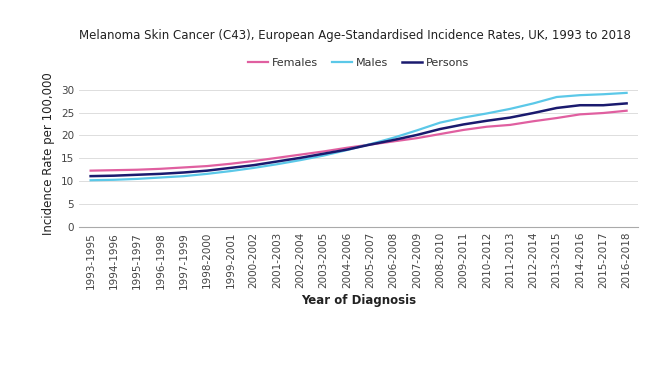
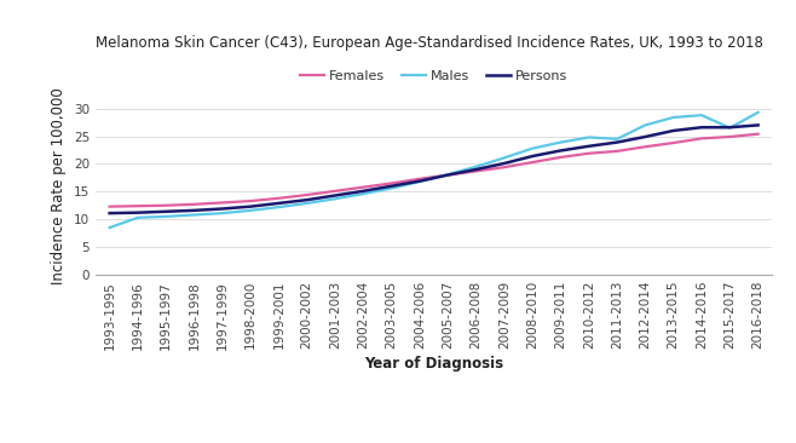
Males/1993-1995: 10.2 -> 8.5
Males/2011-2013: 25.8 -> 24.5
Males/2015-2017: 29.0 -> 26.5
